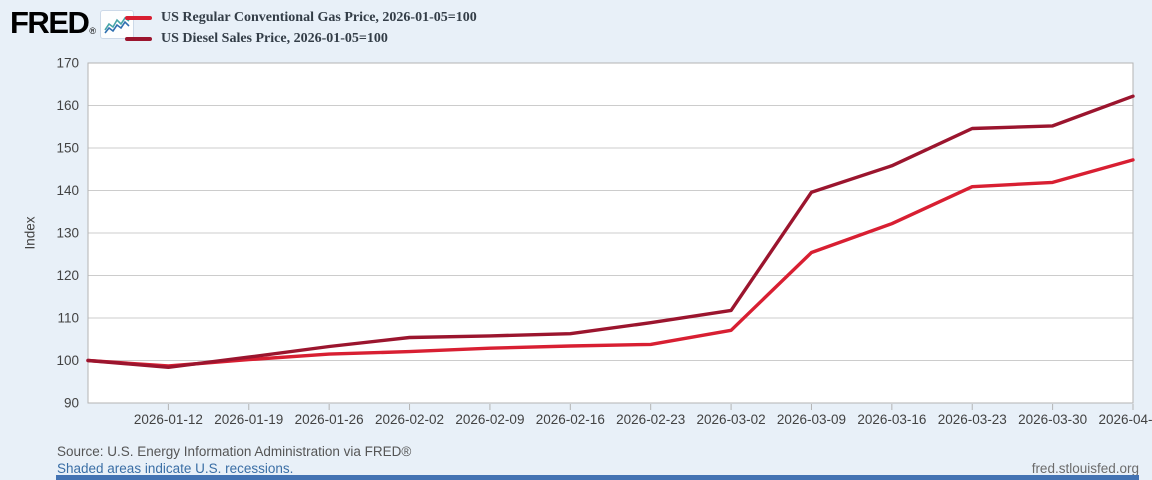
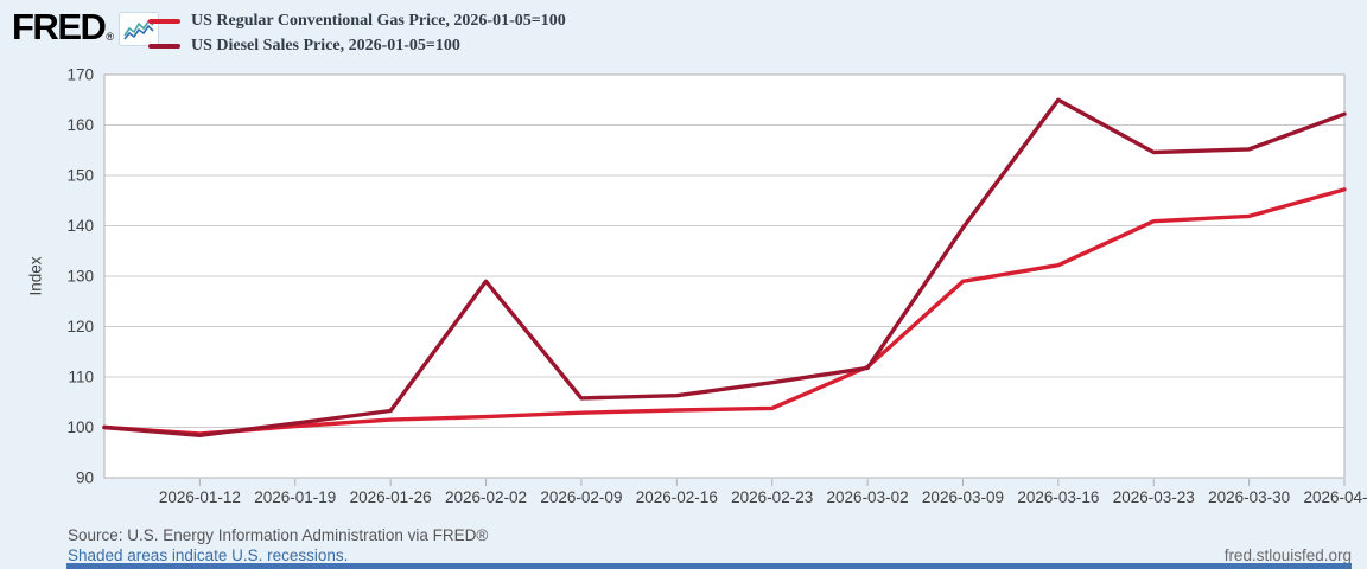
US Diesel Sales Price, 2026-01-05=100/2026-02-02: 105 -> 129
US Regular Conventional Gas Price, 2026-01-05=100/2026-03-02: 107 -> 112
US Regular Conventional Gas Price, 2026-01-05=100/2026-03-09: 125 -> 129
US Diesel Sales Price, 2026-01-05=100/2026-03-16: 146 -> 165
